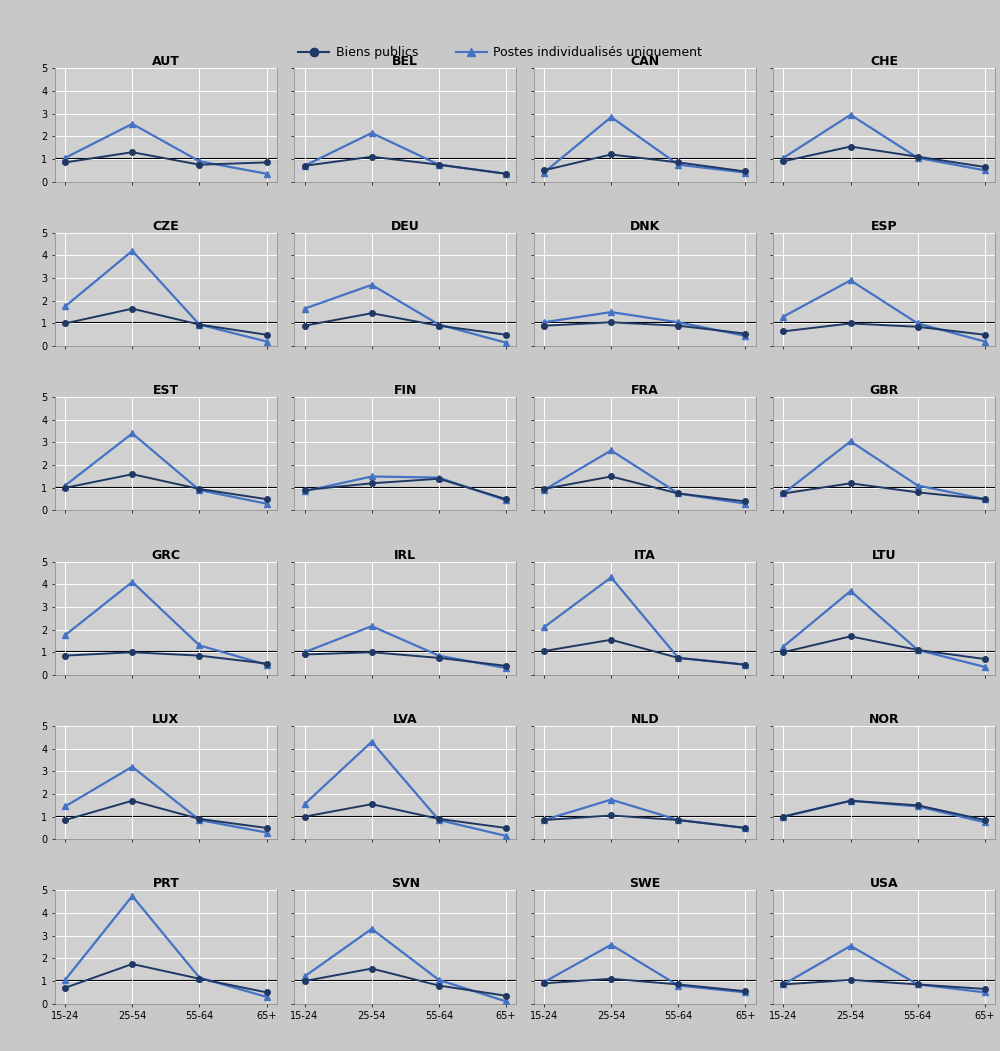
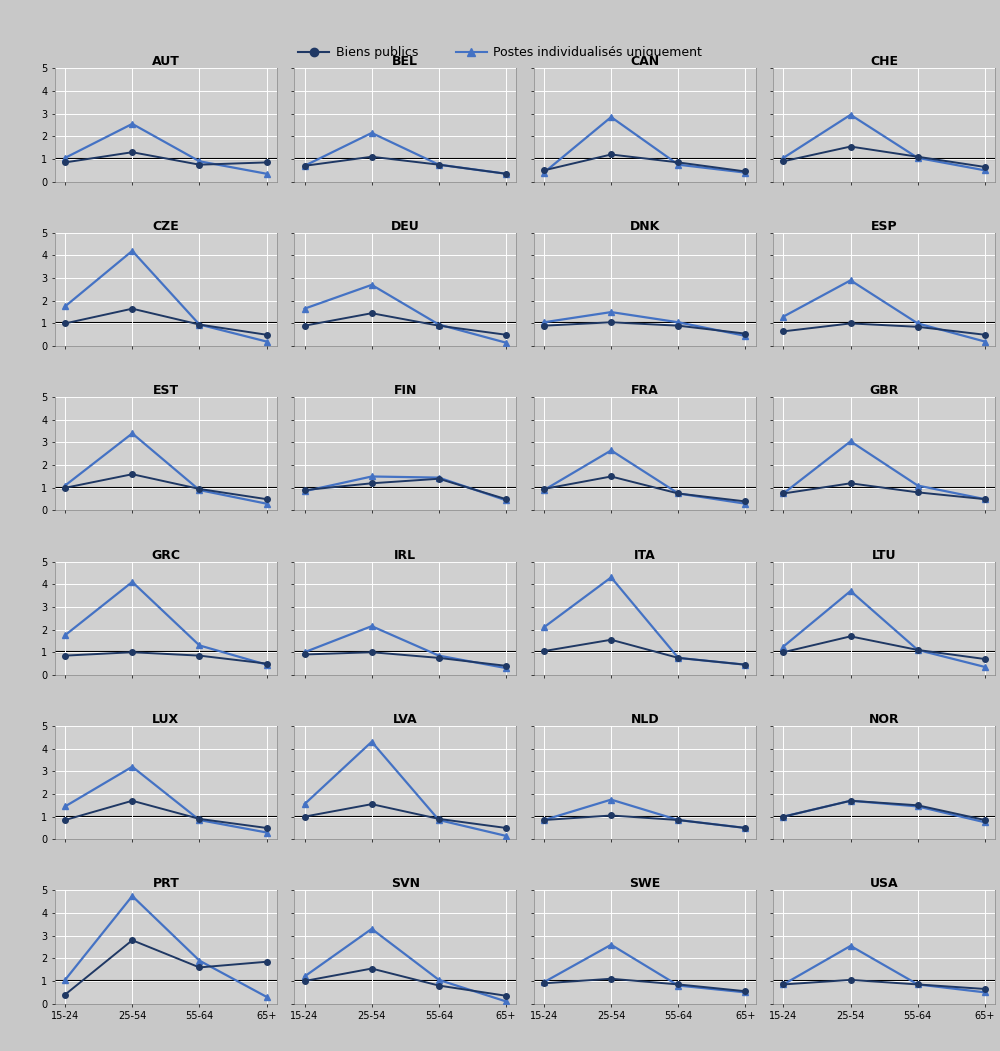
PRT/Biens publics/15-24: 0.70 -> 0.40
PRT/Biens publics/25-54: 1.75 -> 2.80
PRT/Biens publics/55-64: 1.10 -> 1.60
PRT/Postes individualisés uniquement/55-64: 1.15 -> 1.90
PRT/Biens publics/65+: 0.50 -> 1.85
